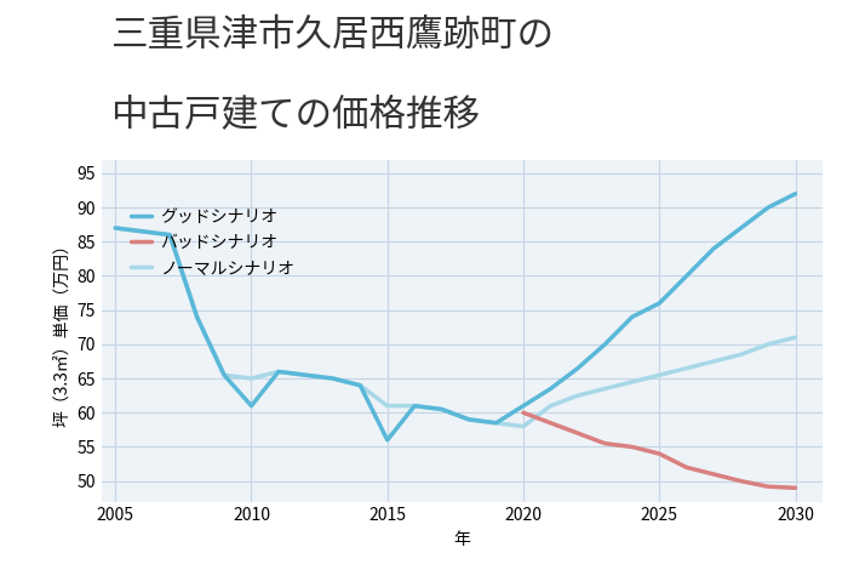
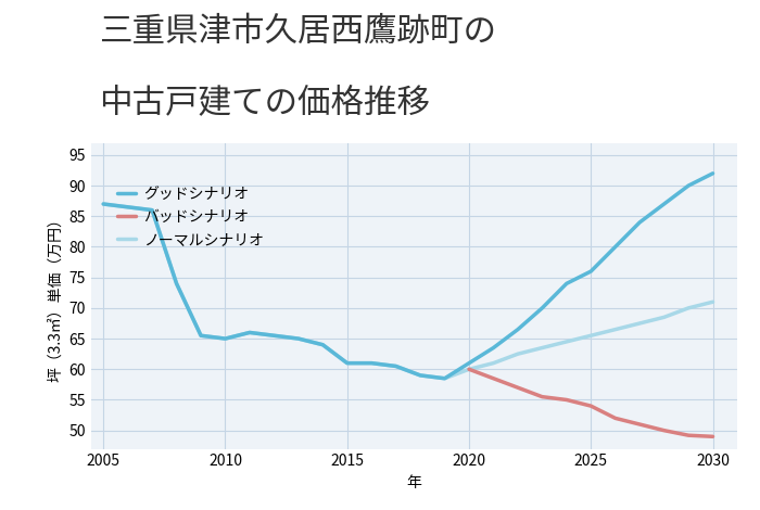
グッドシナリオ/2010: 61.0 -> 65.0
グッドシナリオ/2015: 56.0 -> 61.0
ノーマルシナリオ/2020: 58.0 -> 60.0
